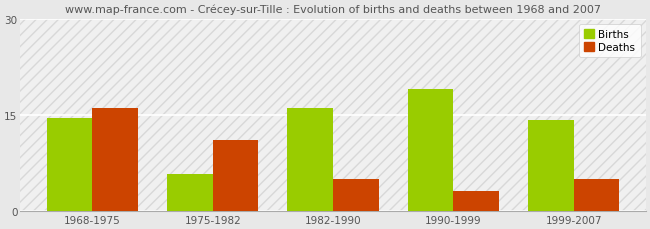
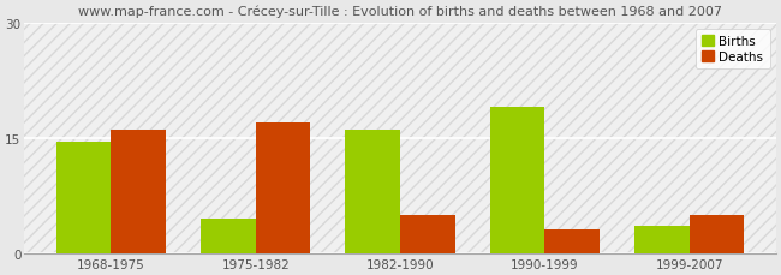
Births/1975-1982: 5.8 -> 4.5
Deaths/1975-1982: 11 -> 17
Births/1999-2007: 14.2 -> 3.5
